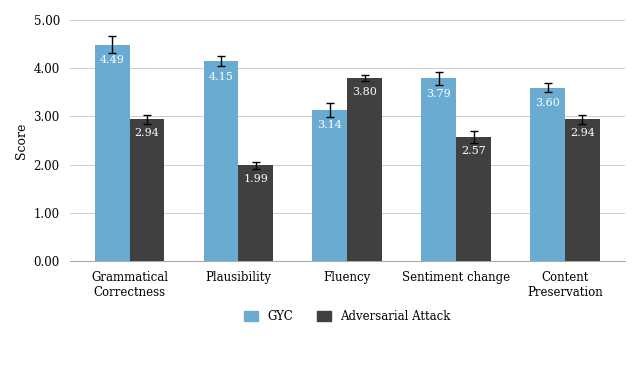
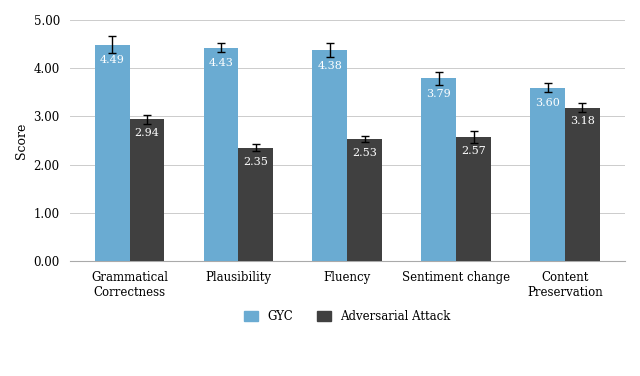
GYC/Plausibility: 4.15 -> 4.43
Adversarial Attack/Plausibility: 1.99 -> 2.35
GYC/Fluency: 3.14 -> 4.38
Adversarial Attack/Fluency: 3.80 -> 2.53
Adversarial Attack/Content Preservation: 2.94 -> 3.18
